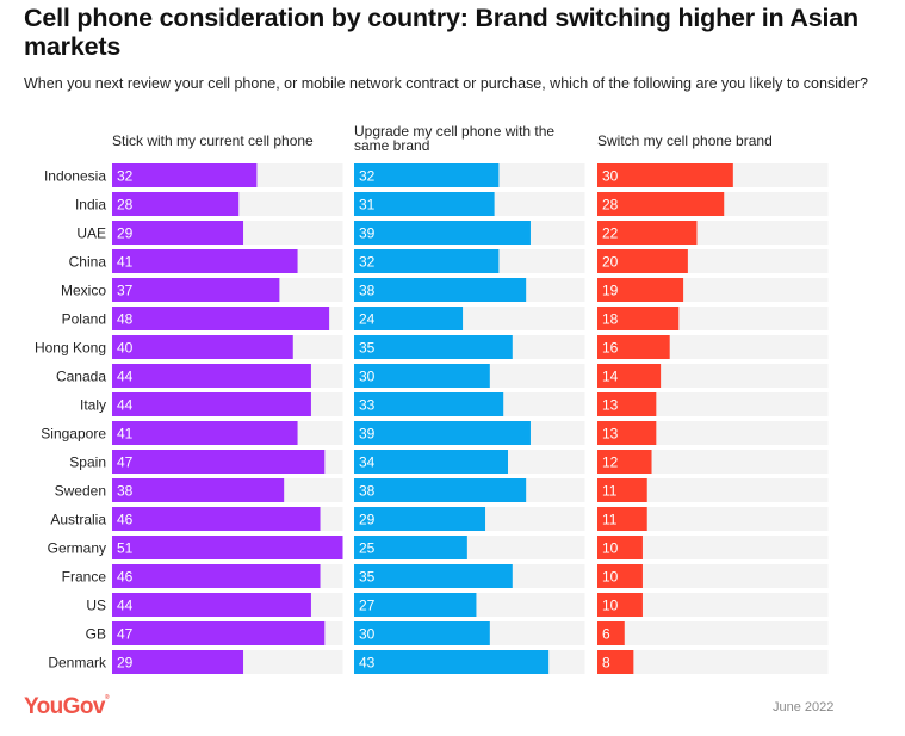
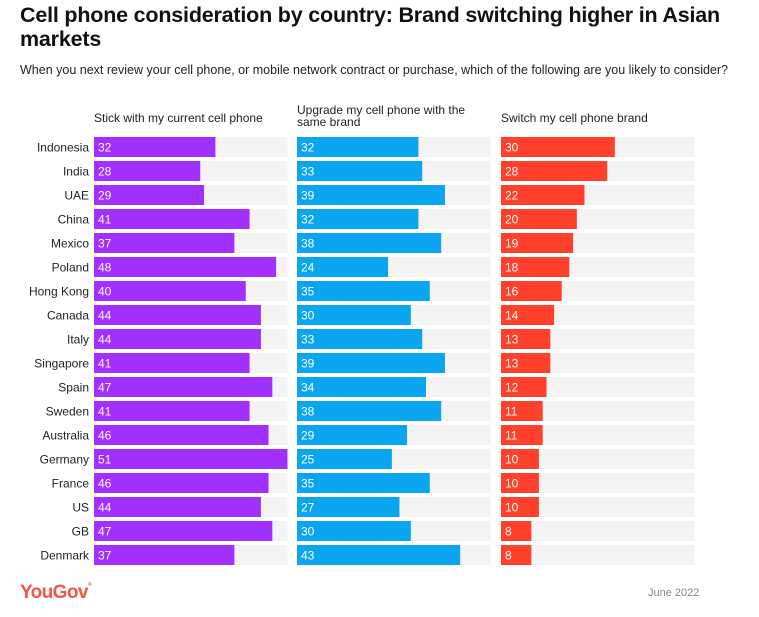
Upgrade my cell phone with the same brand/India: 31 -> 33
Stick with my current cell phone/Sweden: 38 -> 41
Switch my cell phone brand/GB: 6 -> 8
Stick with my current cell phone/Denmark: 29 -> 37
